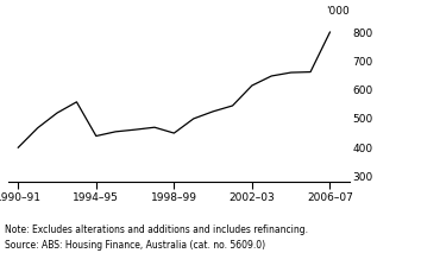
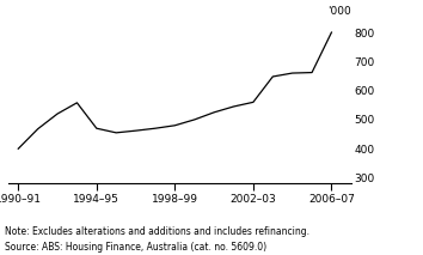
1994–95: 440 -> 470
1998–99: 450 -> 480
2002–03: 615 -> 560
